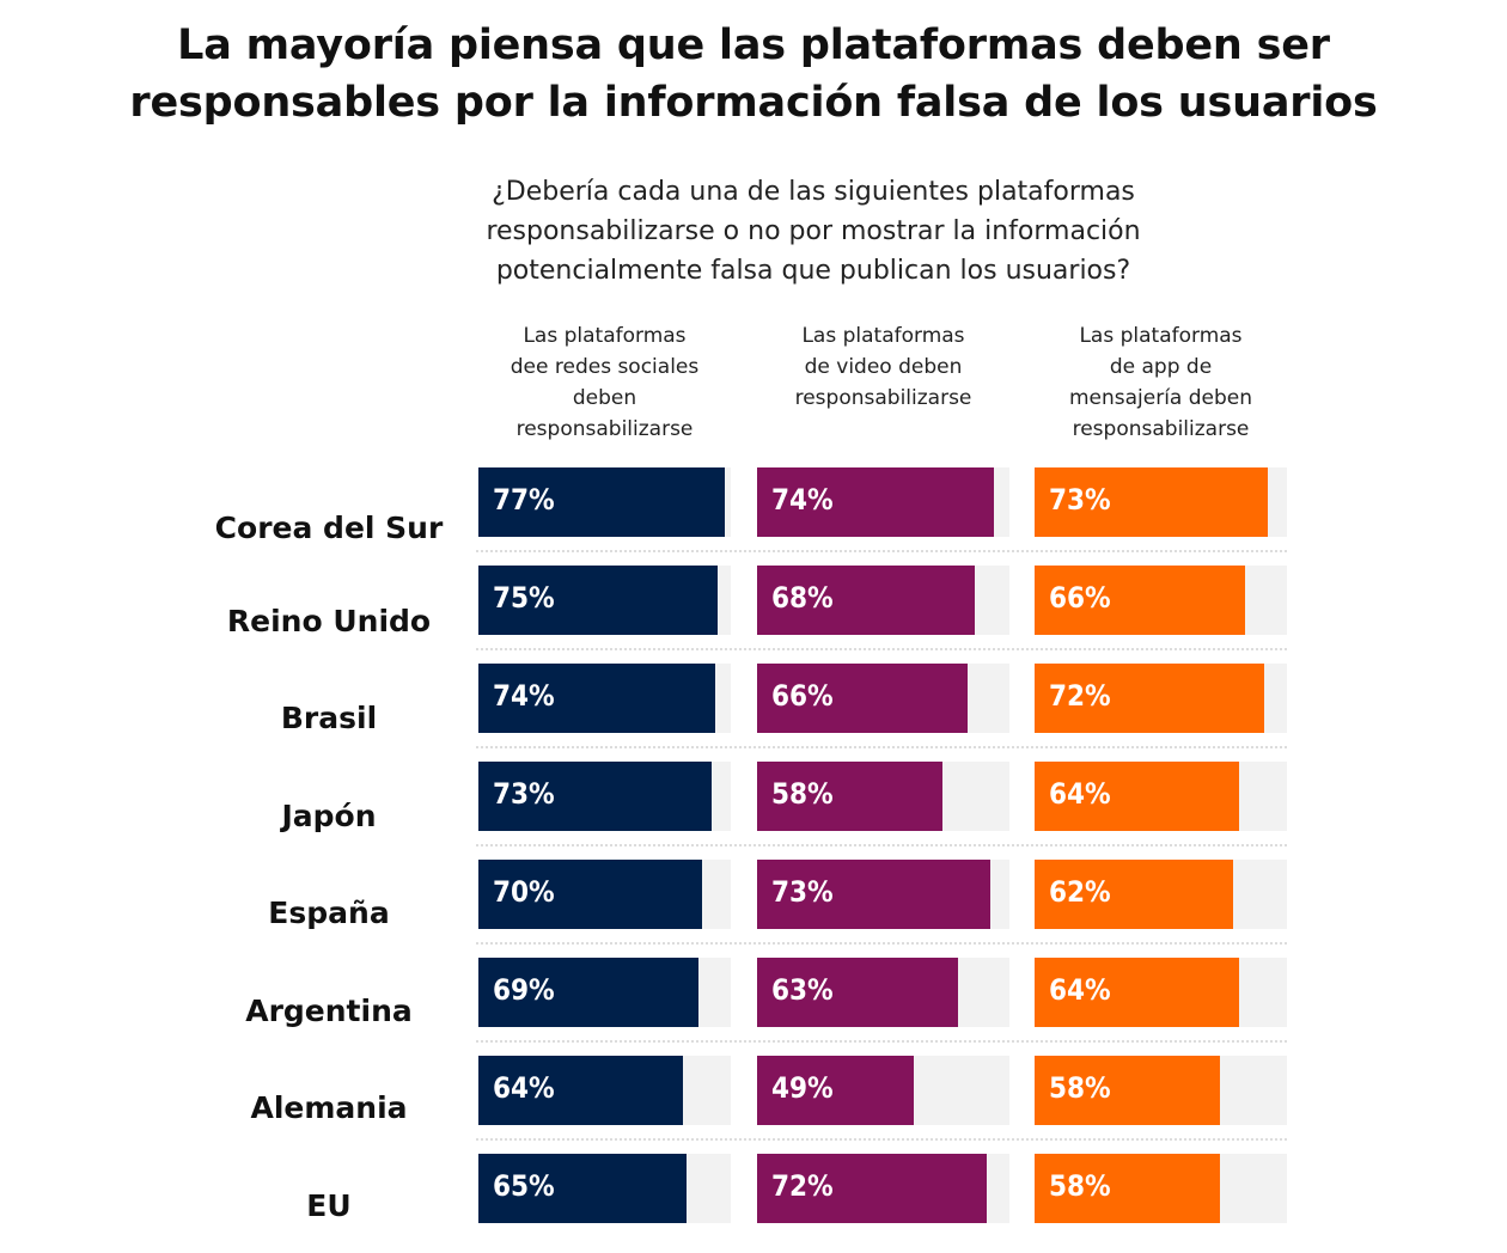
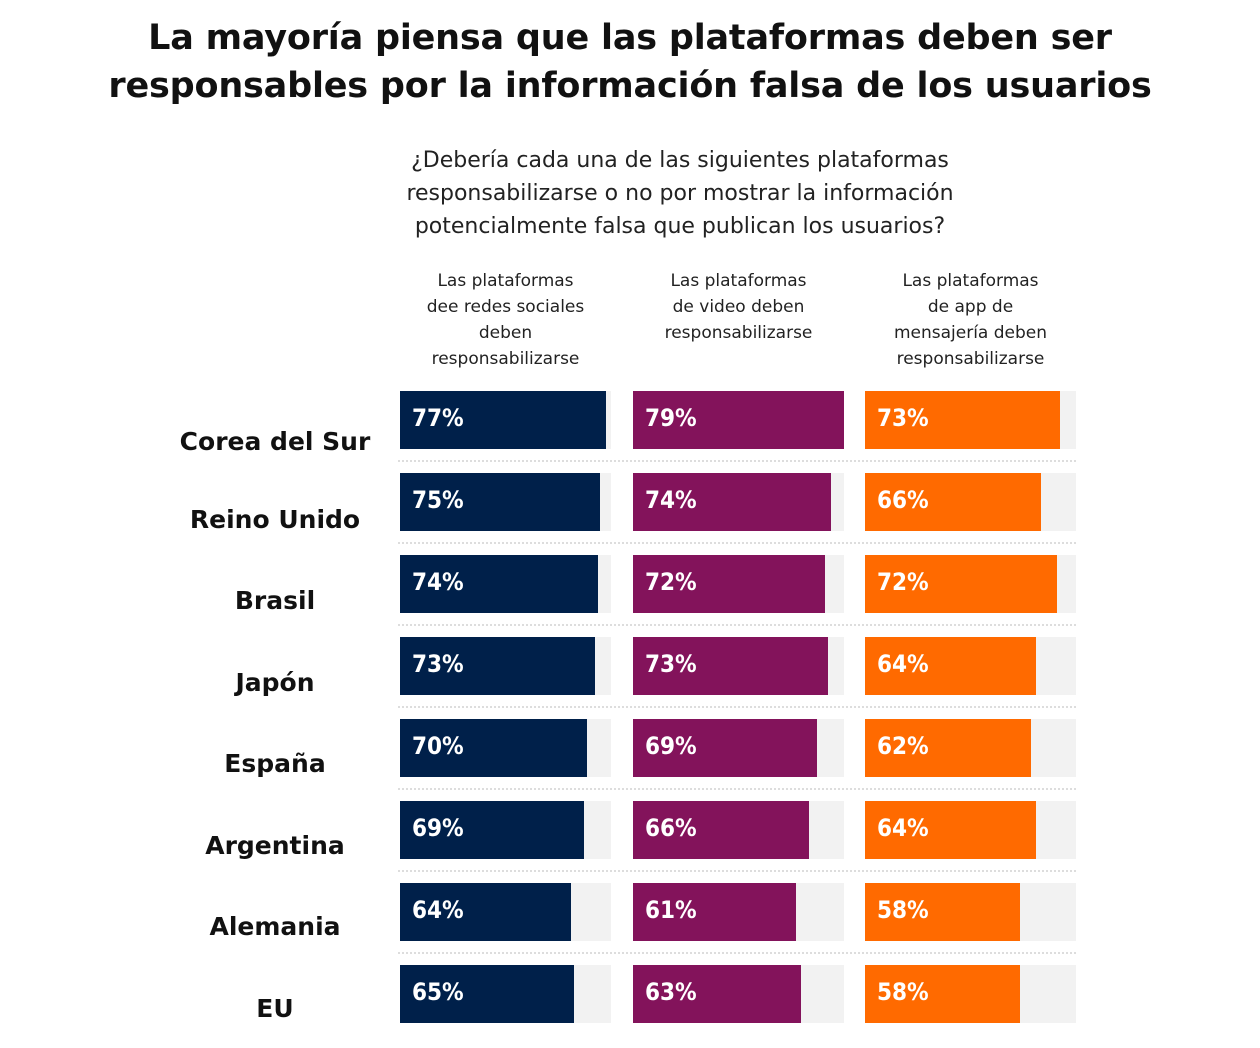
Las plataformas de video deben responsabilizarse/Corea del Sur: 74% -> 79%
Las plataformas de video deben responsabilizarse/Reino Unido: 68% -> 74%
Las plataformas de video deben responsabilizarse/Brasil: 66% -> 72%
Las plataformas de video deben responsabilizarse/Japón: 58% -> 73%
Las plataformas de video deben responsabilizarse/España: 73% -> 69%
Las plataformas de video deben responsabilizarse/Argentina: 63% -> 66%
Las plataformas de video deben responsabilizarse/Alemania: 49% -> 61%
Las plataformas de video deben responsabilizarse/EU: 72% -> 63%
